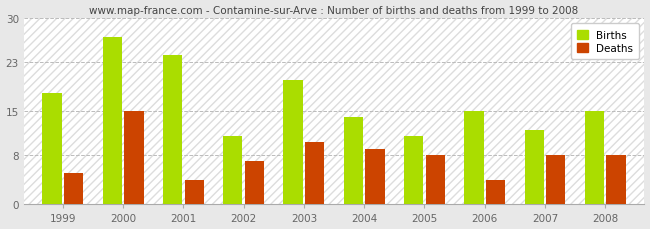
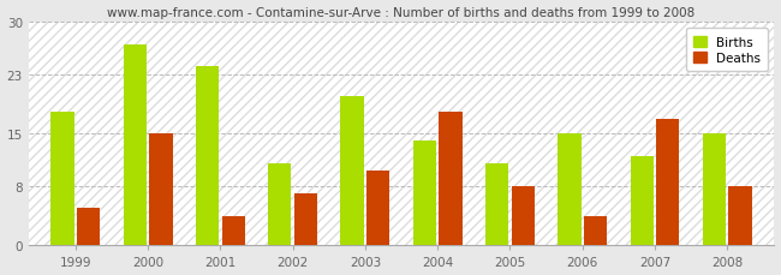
Deaths/2004: 9 -> 18
Deaths/2007: 8 -> 17
